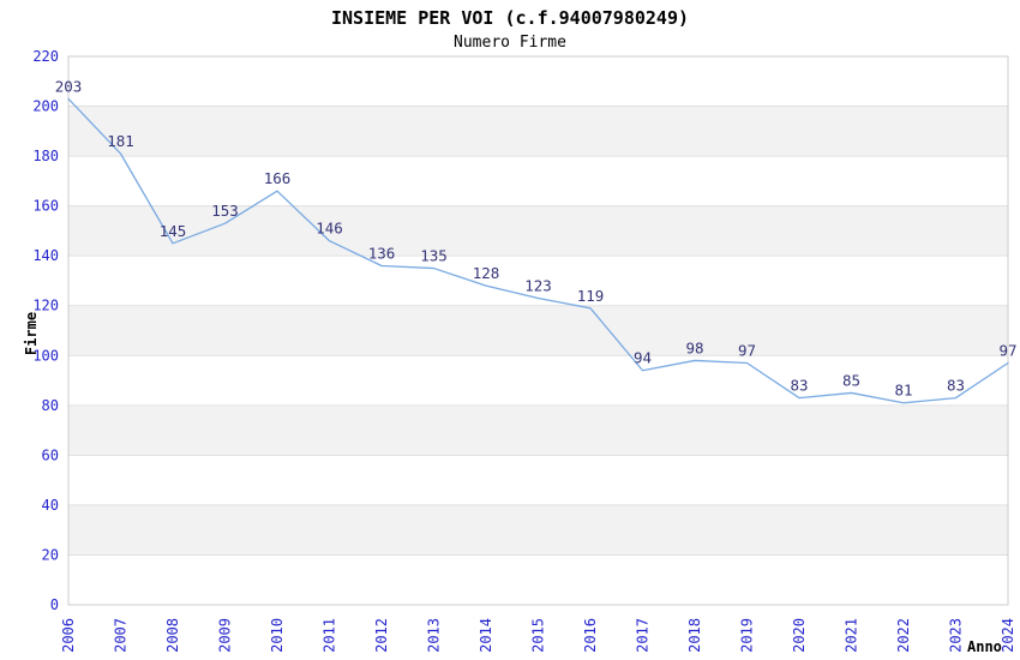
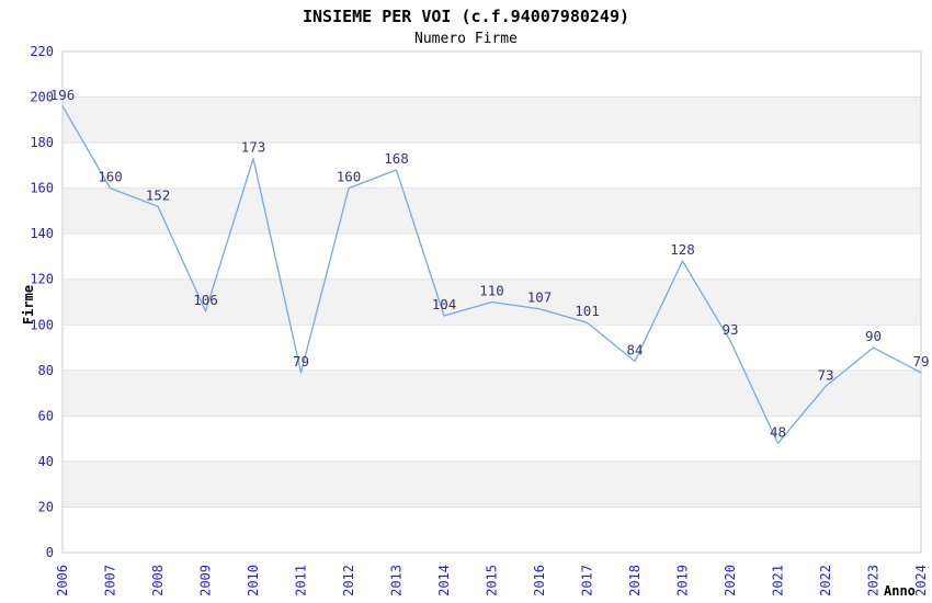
2006: 203 -> 196
2007: 181 -> 160
2008: 145 -> 152
2009: 153 -> 106
2010: 166 -> 173
2011: 146 -> 79
2012: 136 -> 160
2013: 135 -> 168
2014: 128 -> 104
2015: 123 -> 110
2016: 119 -> 107
2017: 94 -> 101
2018: 98 -> 84
2019: 97 -> 128
2020: 83 -> 93
2021: 85 -> 48
2022: 81 -> 73
2023: 83 -> 90
2024: 97 -> 79
